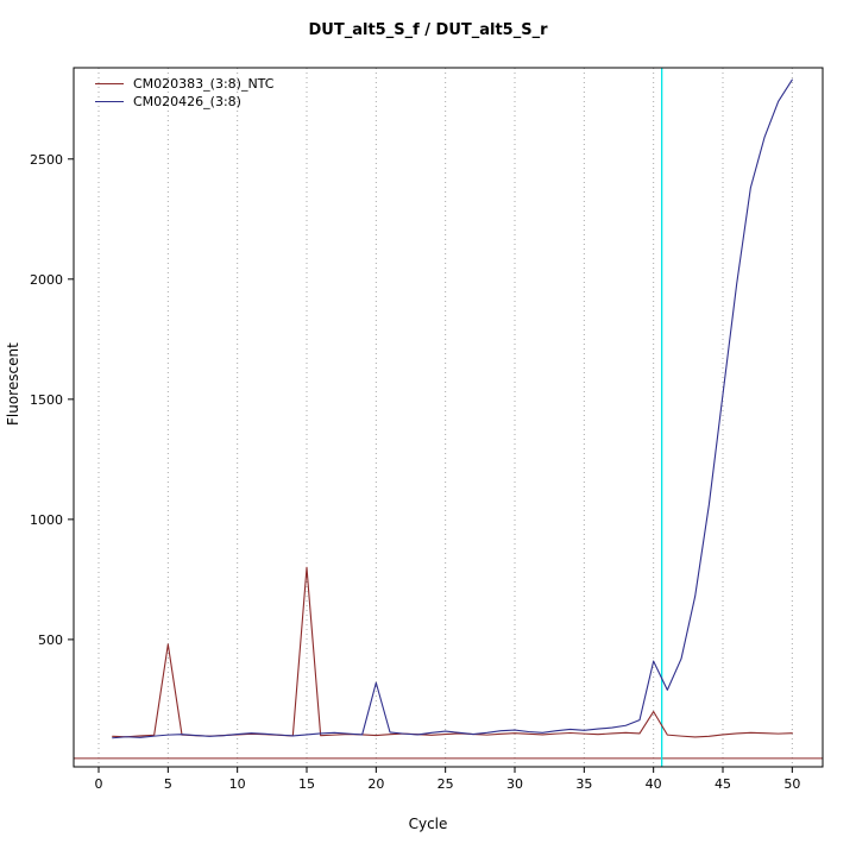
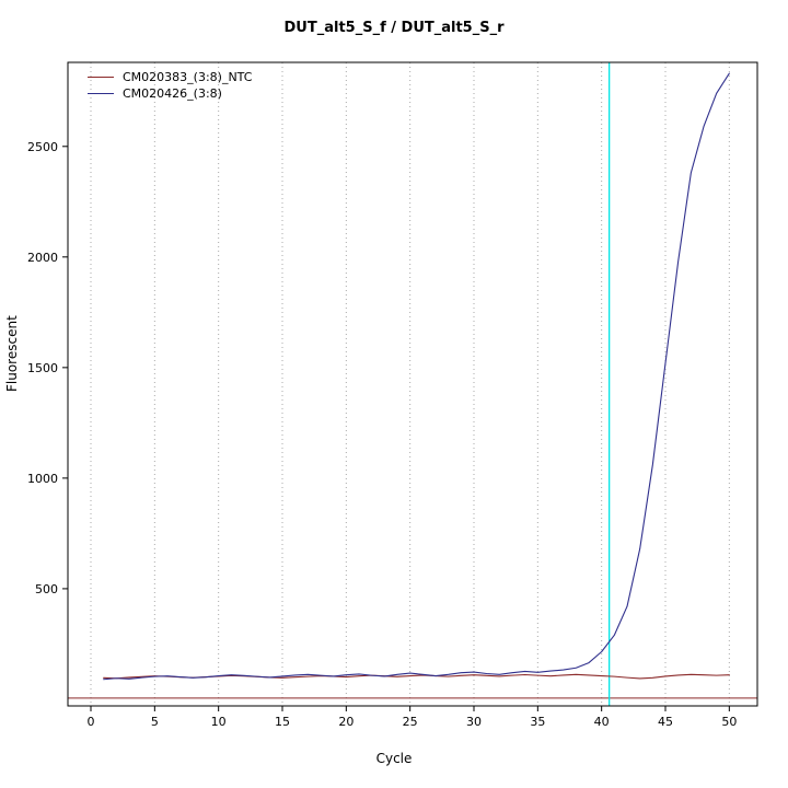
CM020383_(3:8)_NTC/5: 480 -> 100
CM020383_(3:8)_NTC/15: 800 -> 100
CM020426_(3:8)/20: 320 -> 110
CM020383_(3:8)_NTC/40: 200 -> 110
CM020426_(3:8)/40: 410 -> 220
